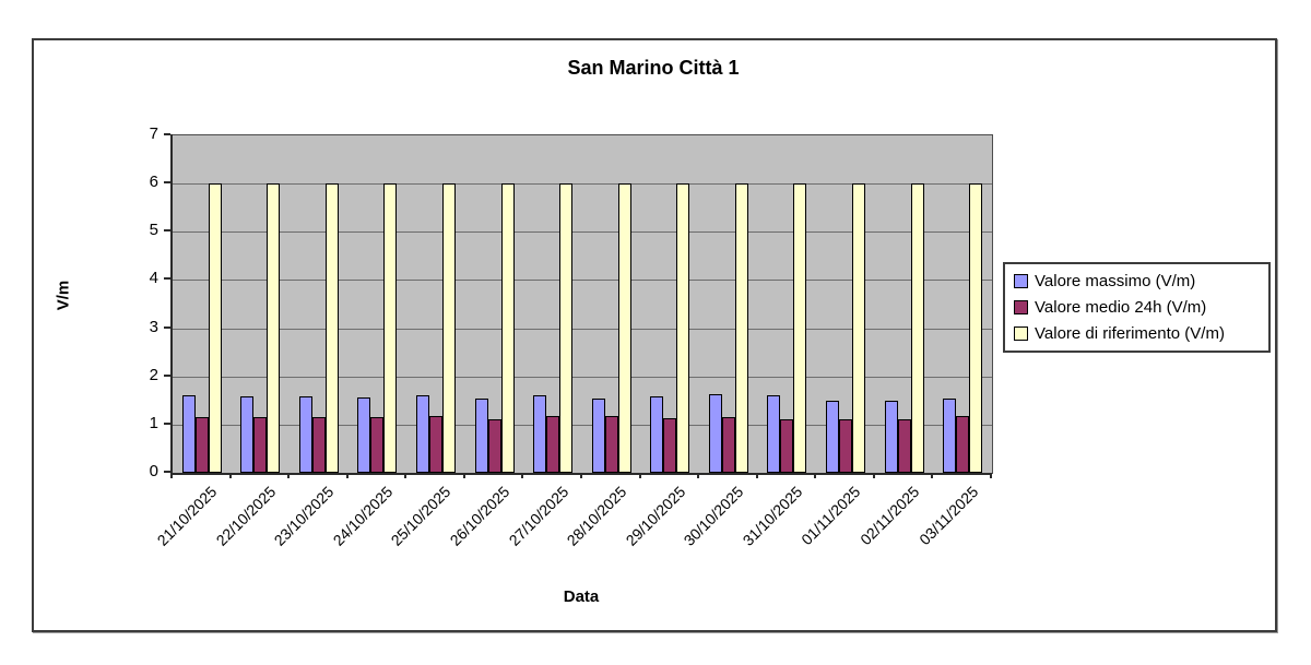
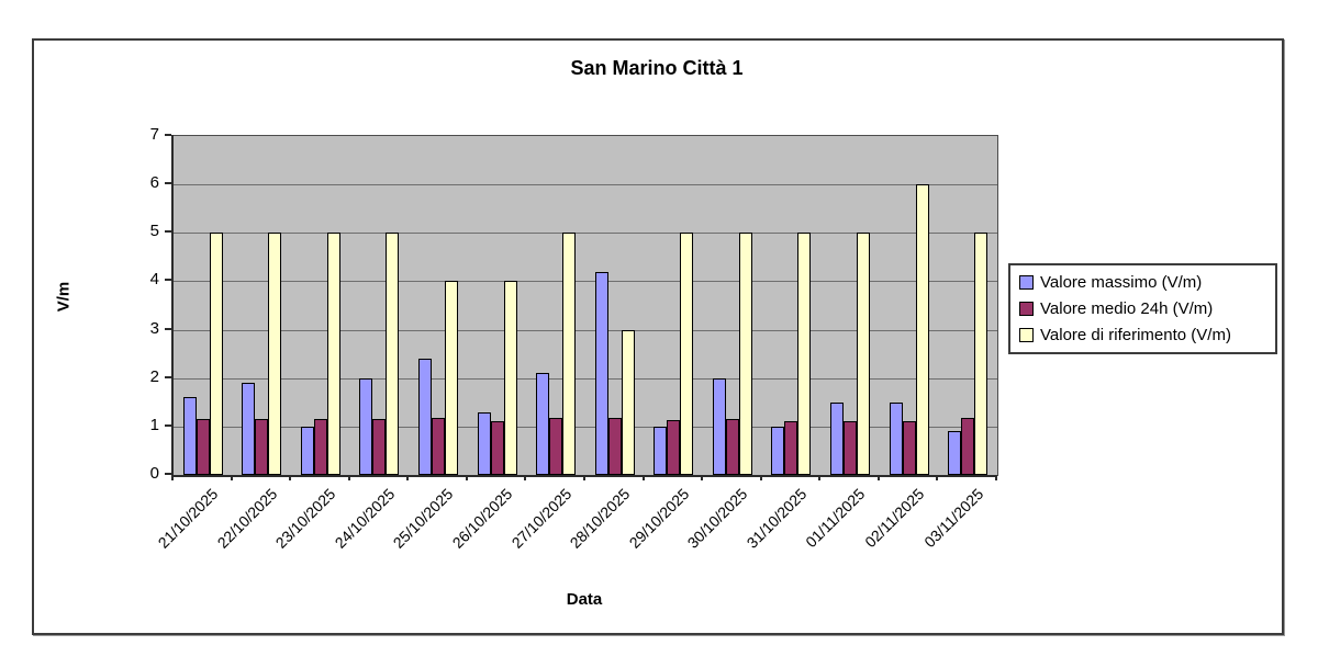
Valore di riferimento (V/m)/21/10/2025: 6 -> 5
Valore massimo (V/m)/22/10/2025: 1.6 -> 1.9
Valore di riferimento (V/m)/22/10/2025: 6 -> 5
Valore massimo (V/m)/23/10/2025: 1.6 -> 1.0
Valore di riferimento (V/m)/23/10/2025: 6 -> 5
Valore massimo (V/m)/24/10/2025: 1.6 -> 2.0
Valore di riferimento (V/m)/24/10/2025: 6 -> 5
Valore massimo (V/m)/25/10/2025: 1.6 -> 2.4
Valore di riferimento (V/m)/25/10/2025: 6 -> 4
Valore massimo (V/m)/26/10/2025: 1.6 -> 1.3
Valore di riferimento (V/m)/26/10/2025: 6 -> 4
Valore massimo (V/m)/27/10/2025: 1.6 -> 2.1
Valore di riferimento (V/m)/27/10/2025: 6 -> 5
Valore massimo (V/m)/28/10/2025: 1.6 -> 4.2
Valore di riferimento (V/m)/28/10/2025: 6 -> 3
Valore massimo (V/m)/29/10/2025: 1.6 -> 1.0
Valore di riferimento (V/m)/29/10/2025: 6 -> 5
Valore massimo (V/m)/30/10/2025: 1.6 -> 2.0
Valore di riferimento (V/m)/30/10/2025: 6 -> 5
Valore massimo (V/m)/31/10/2025: 1.6 -> 1.0
Valore di riferimento (V/m)/31/10/2025: 6 -> 5
Valore di riferimento (V/m)/01/11/2025: 6 -> 5
Valore massimo (V/m)/03/11/2025: 1.6 -> 0.9
Valore di riferimento (V/m)/03/11/2025: 6 -> 5
